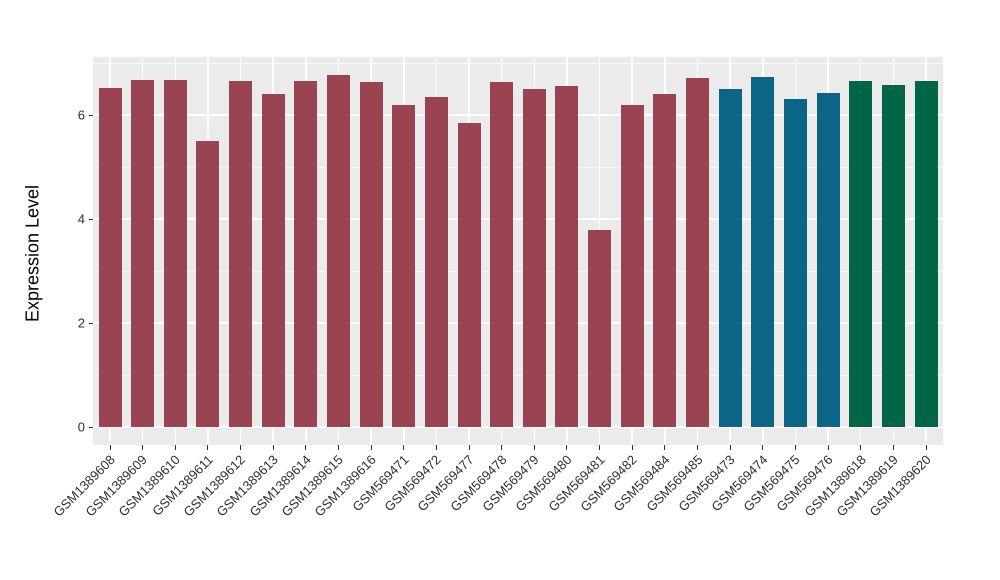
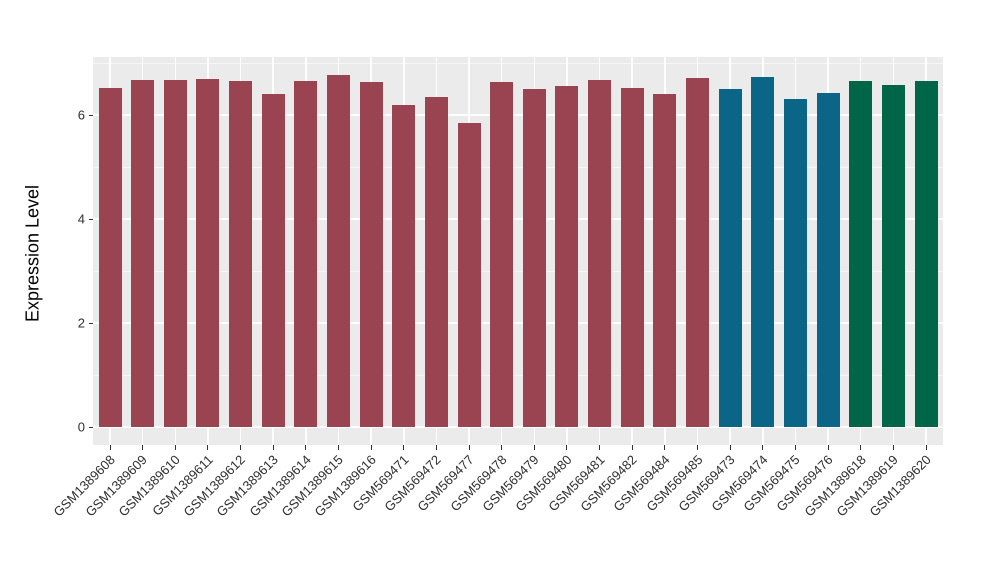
GSM1389611: 5.5 -> 6.7
GSM569481: 3.8 -> 6.7
GSM569482: 6.2 -> 6.5
